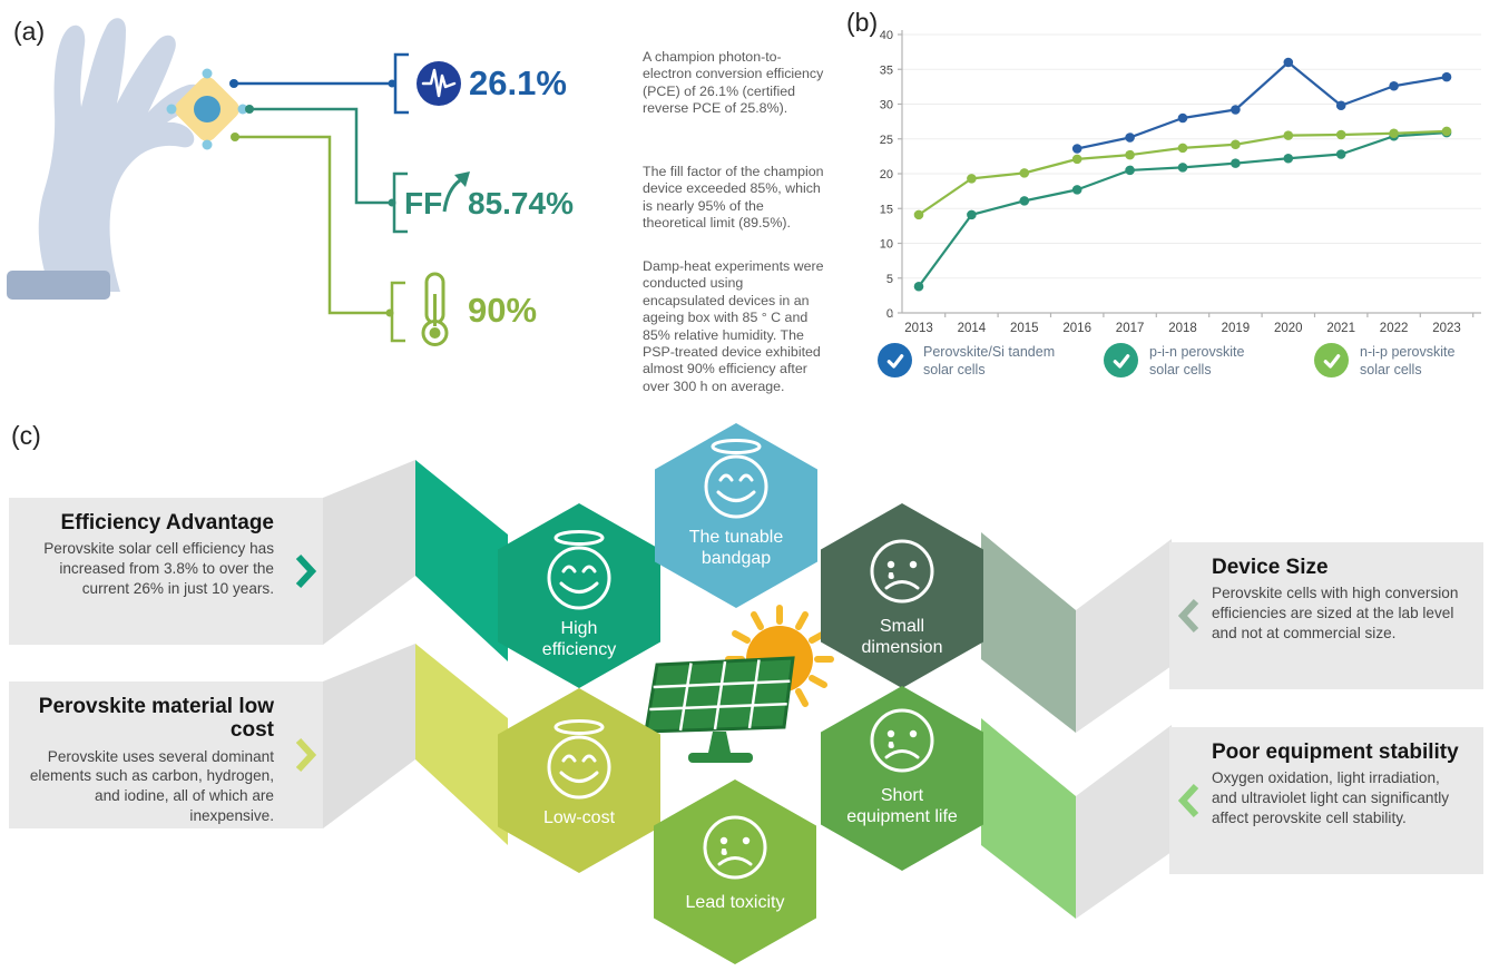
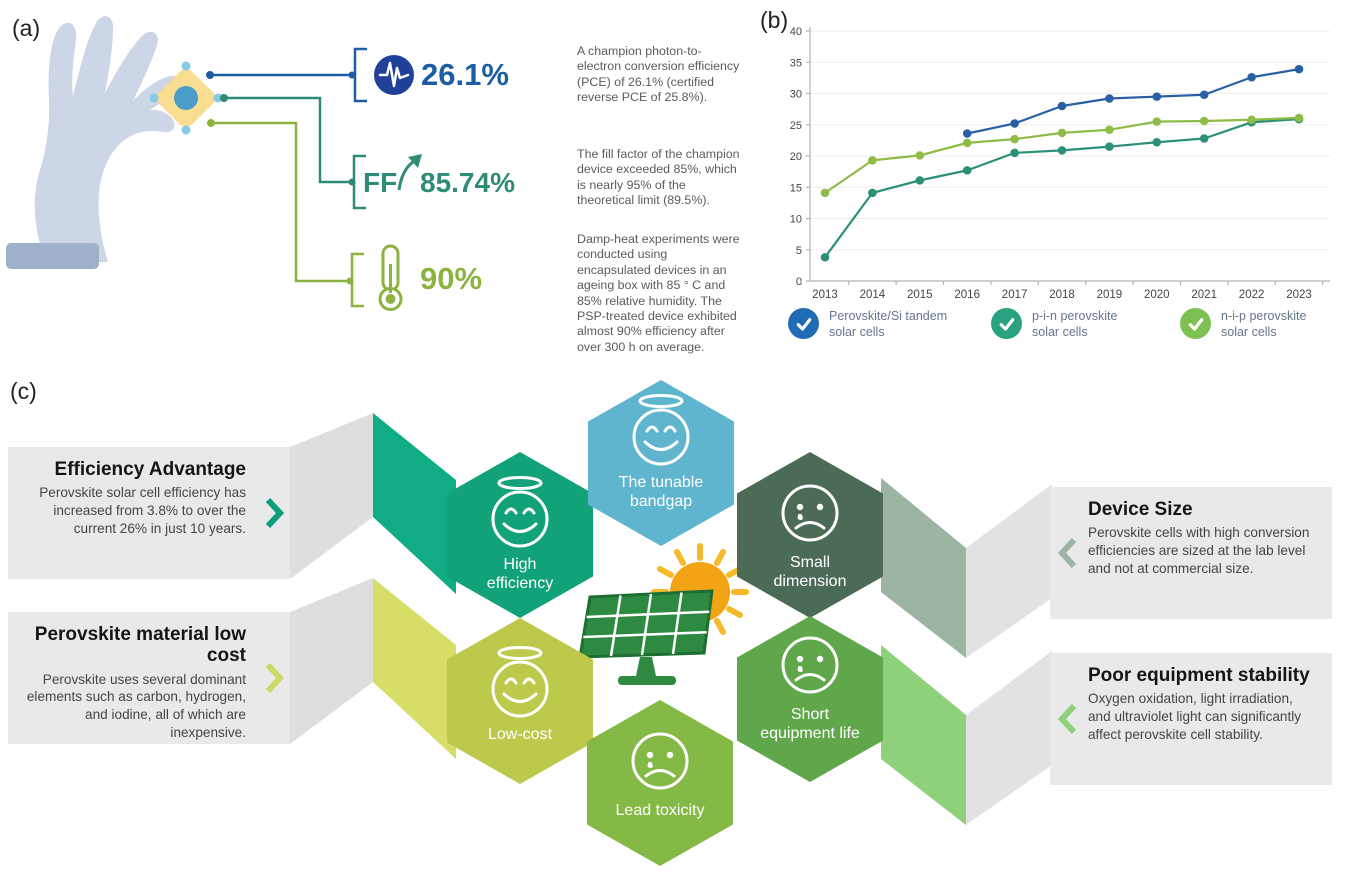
Perovskite/Si tandem solar cells/2020: 36 -> 30
